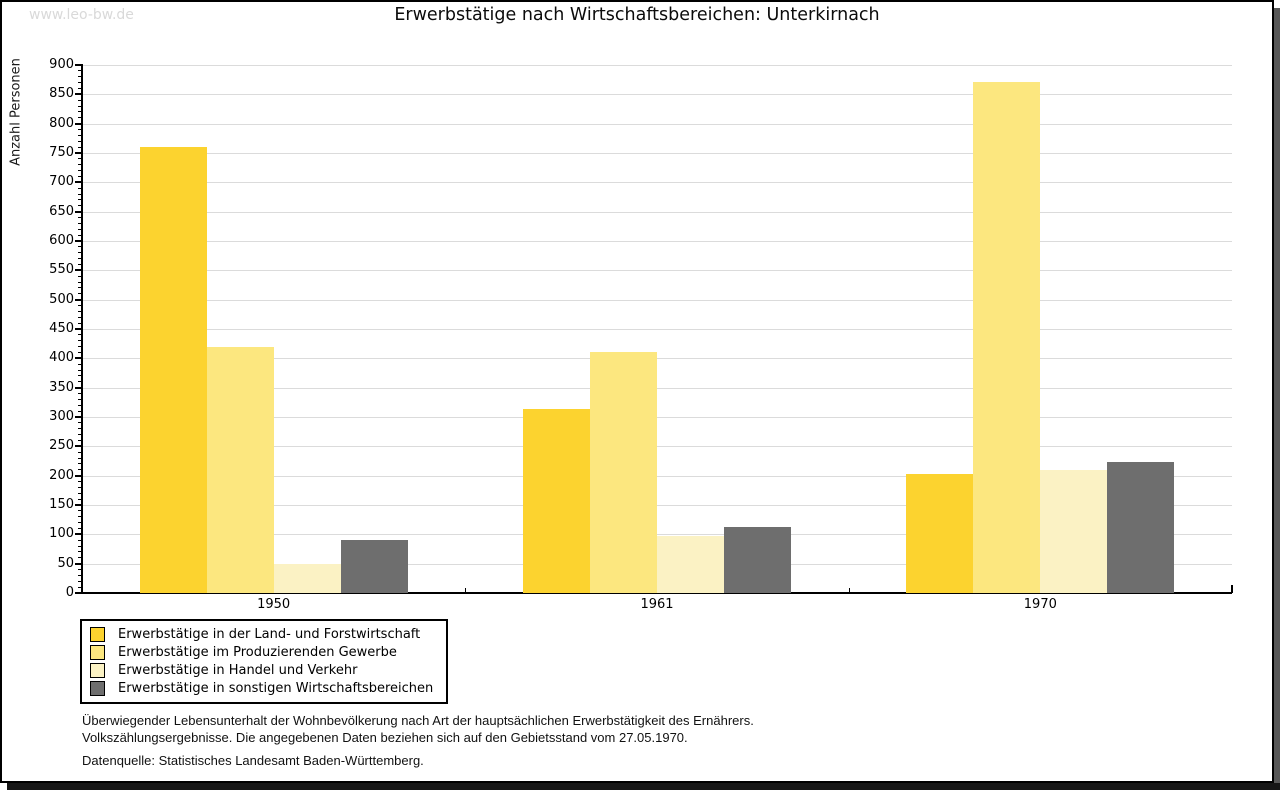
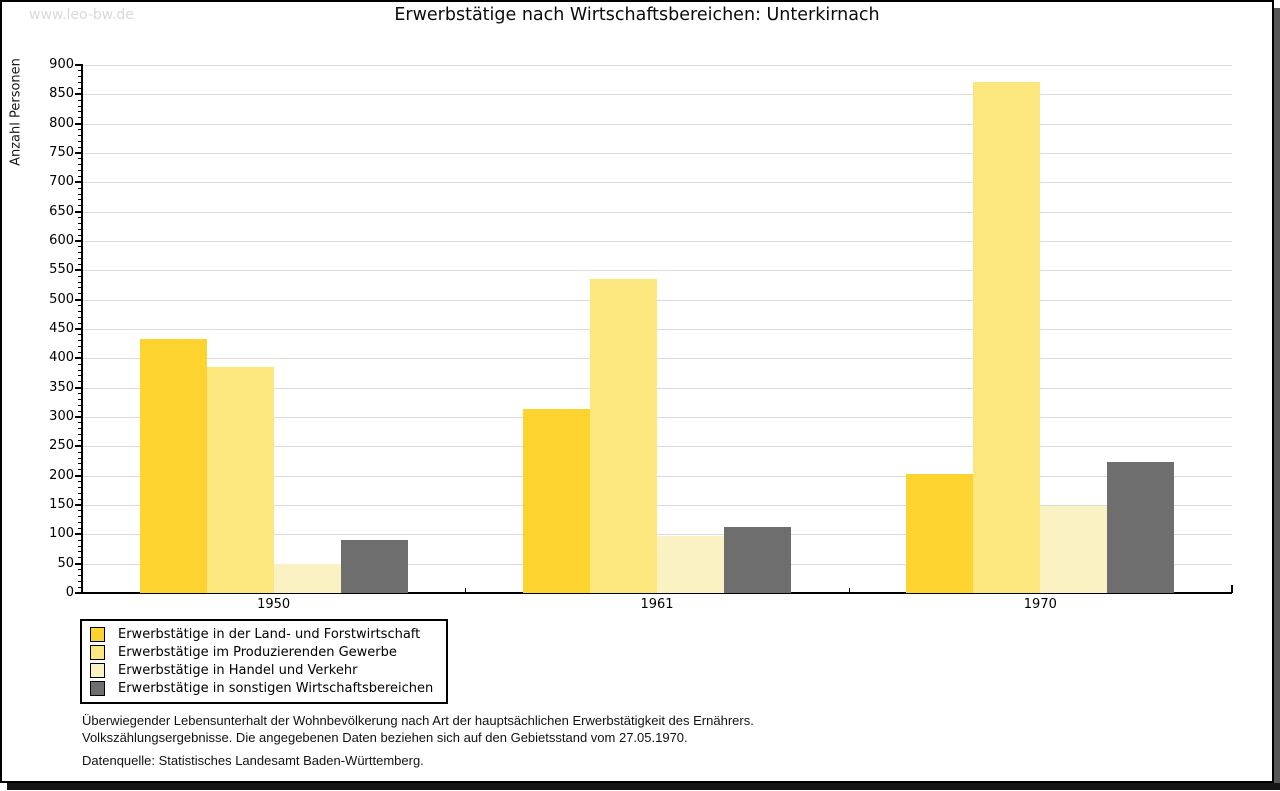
Erwerbstätige in der Land- und Forstwirtschaft/1950: 760 -> 430
Erwerbstätige im Produzierenden Gewerbe/1950: 420 -> 380
Erwerbstätige im Produzierenden Gewerbe/1961: 410 -> 540
Erwerbstätige in Handel und Verkehr/1970: 210 -> 150
